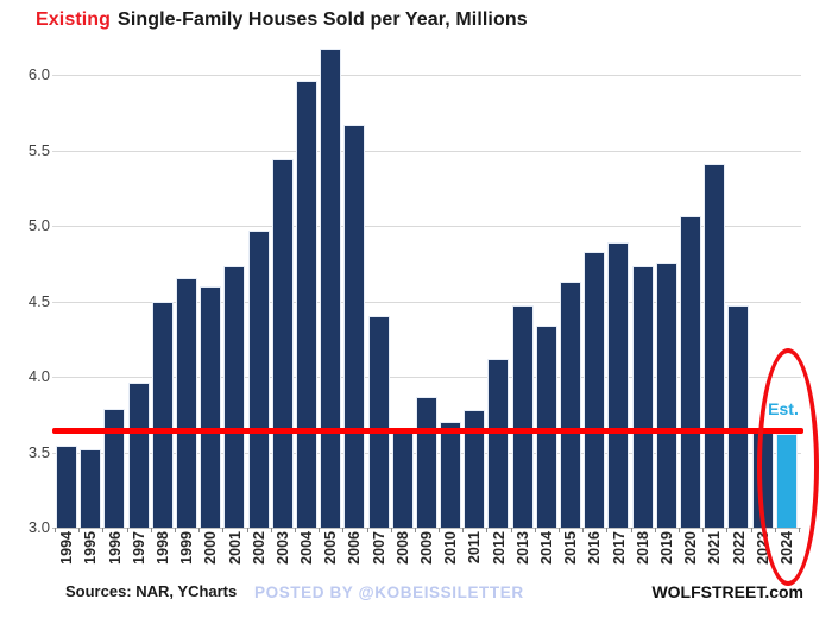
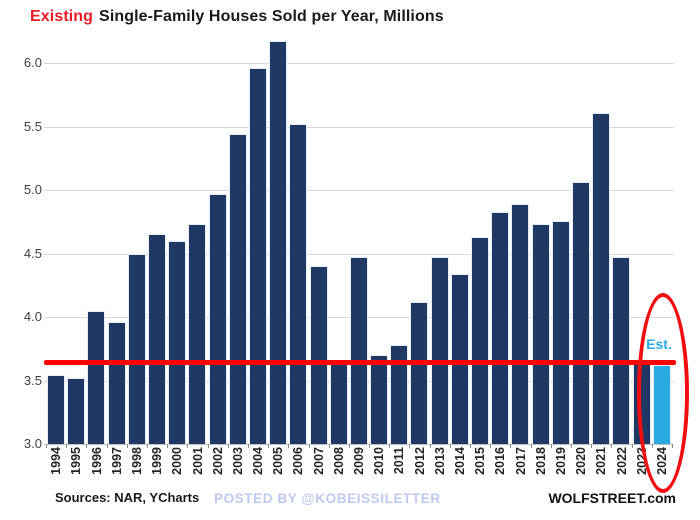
1996: 3.79 -> 4.05
2006: 5.67 -> 5.52
2009: 3.87 -> 4.47
2021: 5.41 -> 5.61
